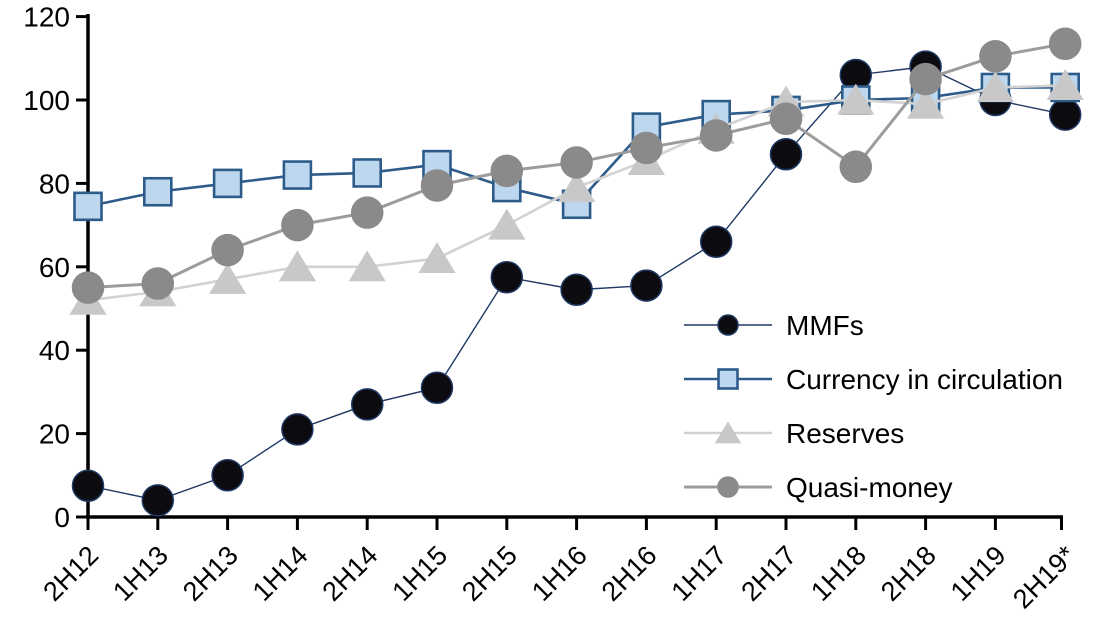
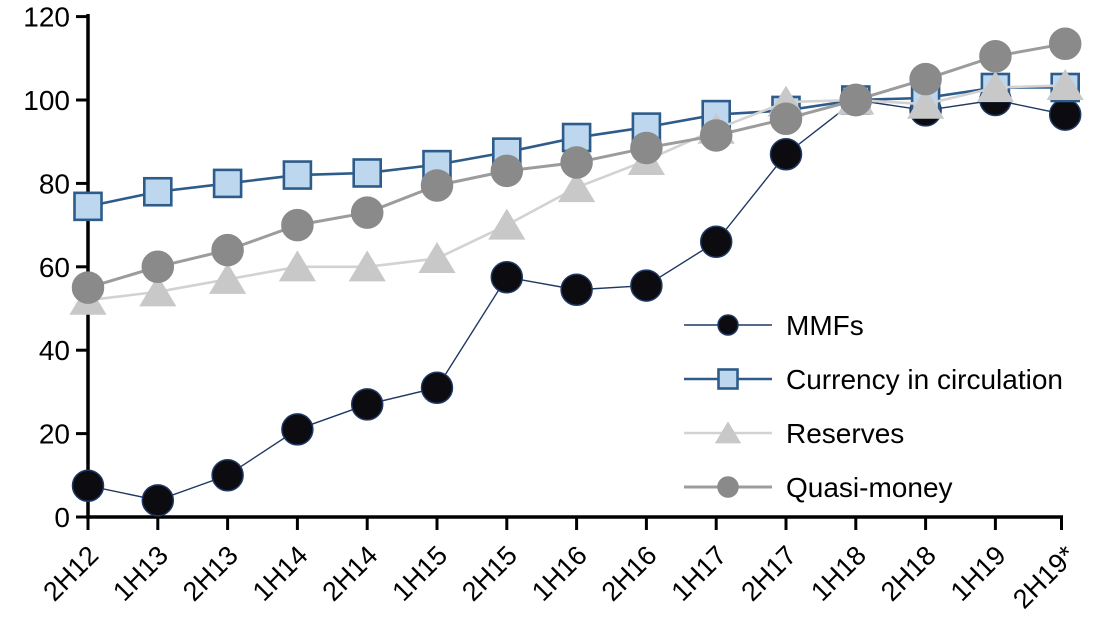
Quasi-money/1H13: 56 -> 60
Currency in circulation/2H15: 79 -> 88
Currency in circulation/1H16: 75 -> 91
MMFs/1H18: 106 -> 100
Quasi-money/1H18: 84 -> 100
MMFs/2H18: 108 -> 98
